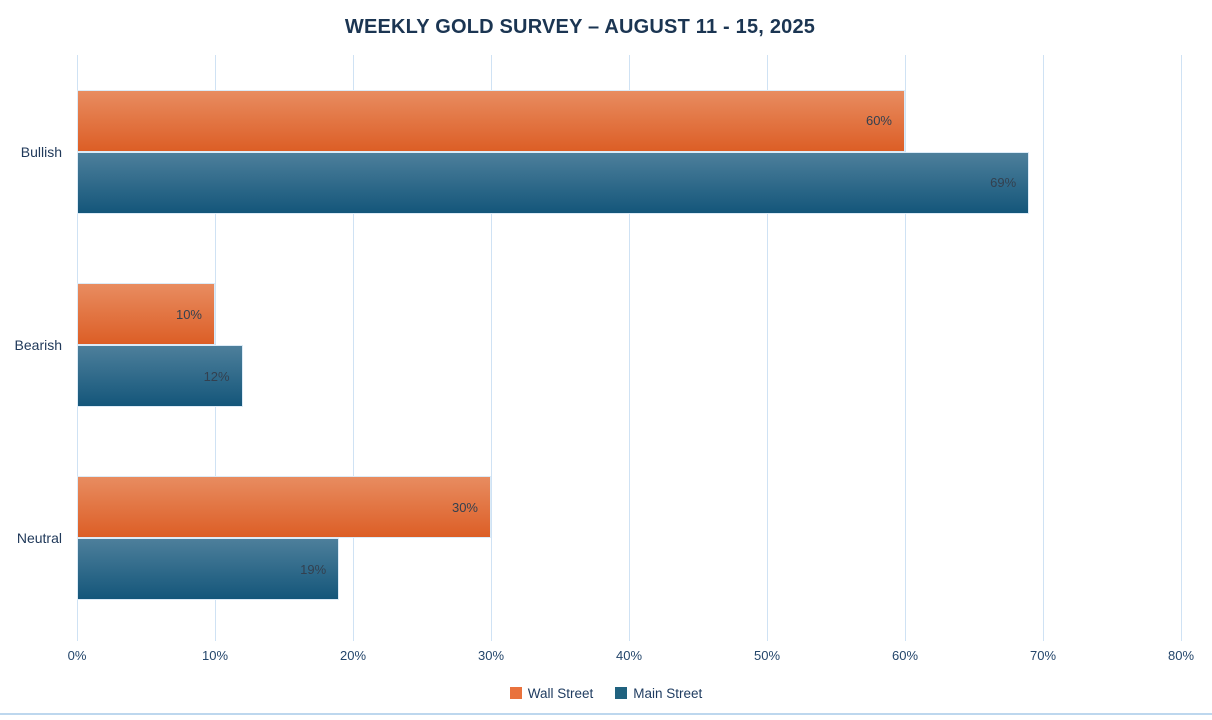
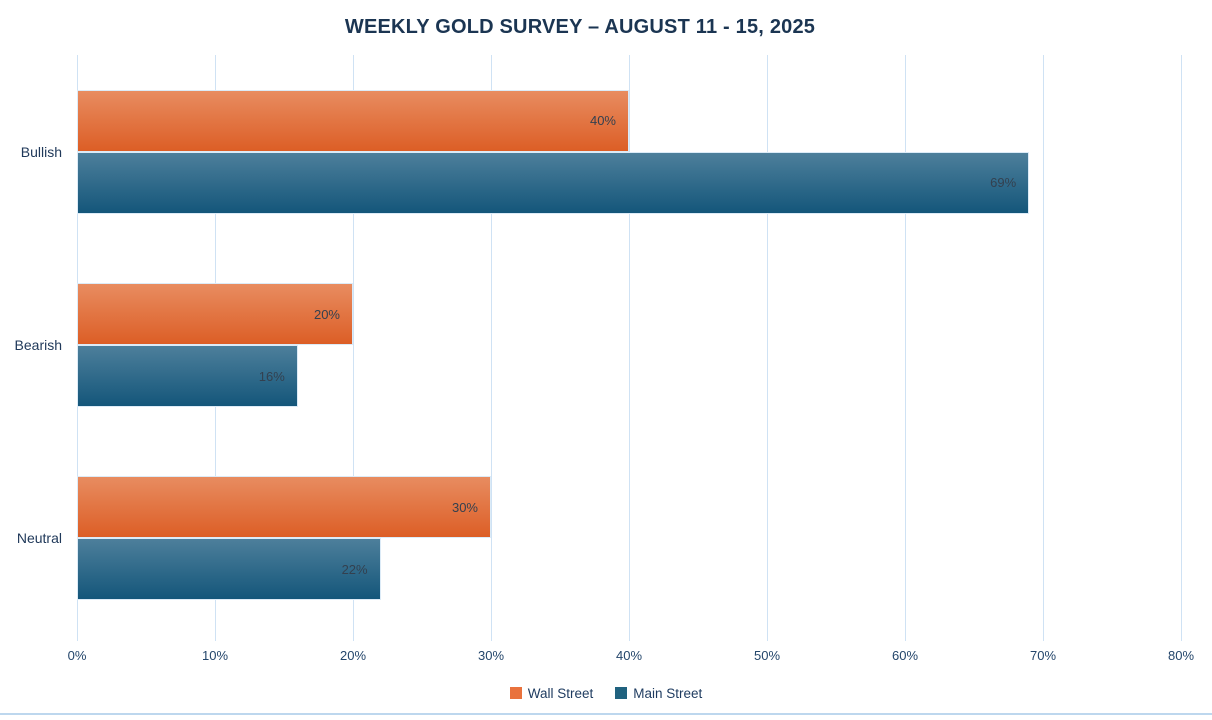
Wall Street/Bullish: 60% -> 40%
Wall Street/Bearish: 10% -> 20%
Main Street/Bearish: 12% -> 16%
Main Street/Neutral: 19% -> 22%
